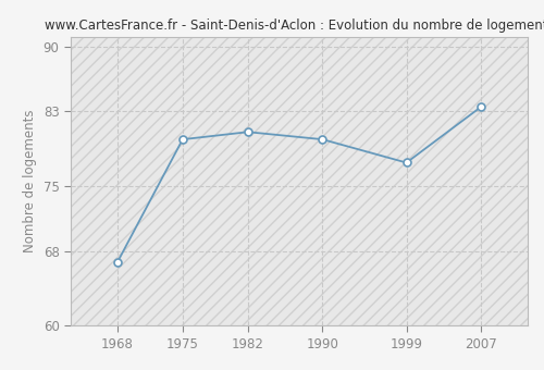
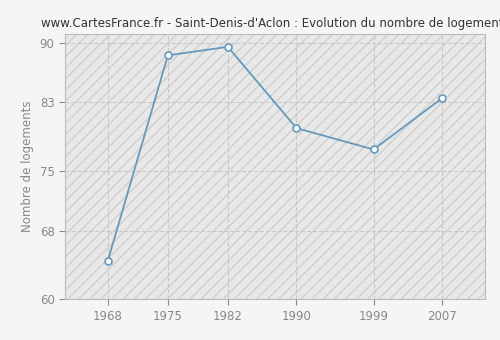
1968: 66.8 -> 64.5
1975: 80.0 -> 88.5
1982: 80.8 -> 89.5
